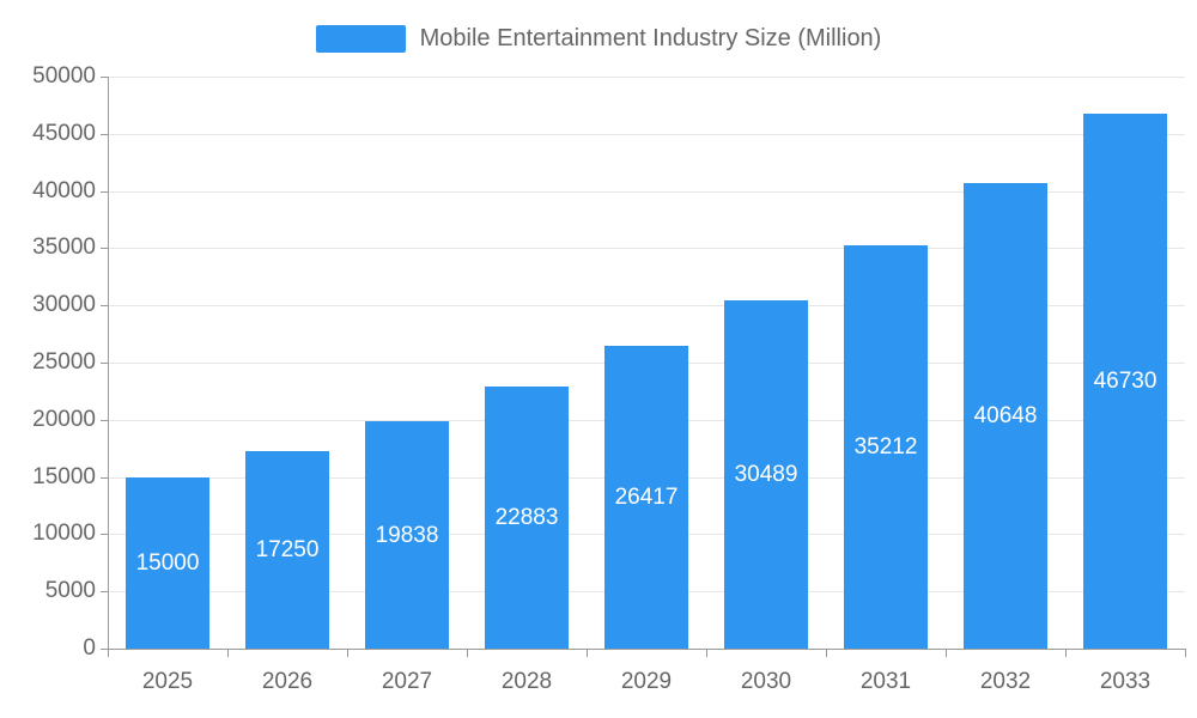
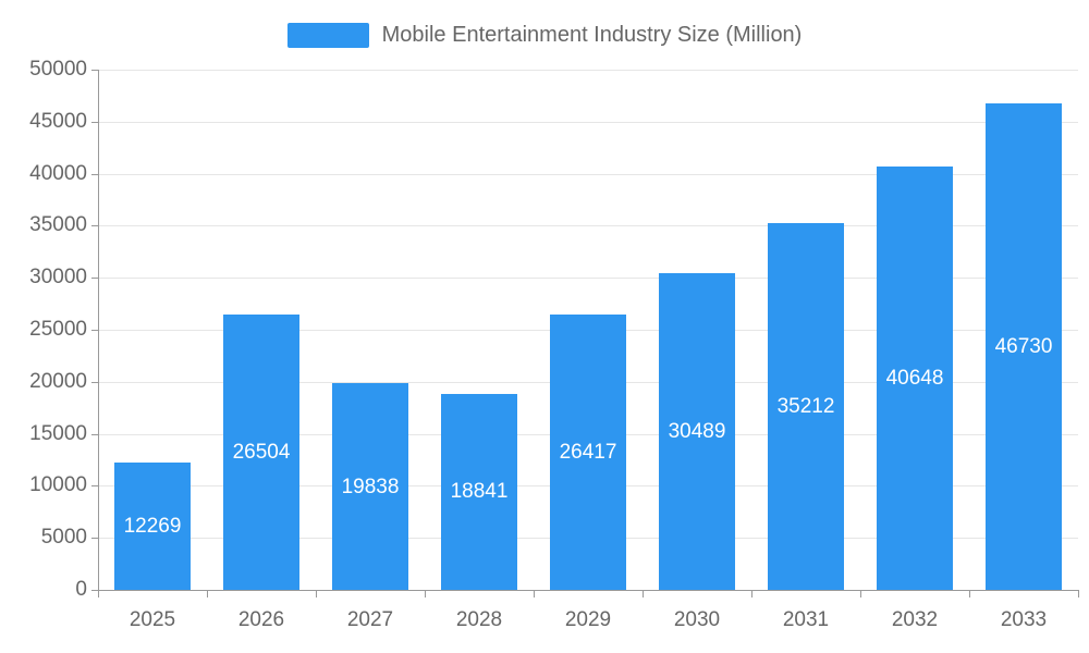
2025: 15000 -> 12269
2026: 17250 -> 26504
2028: 22883 -> 18841
